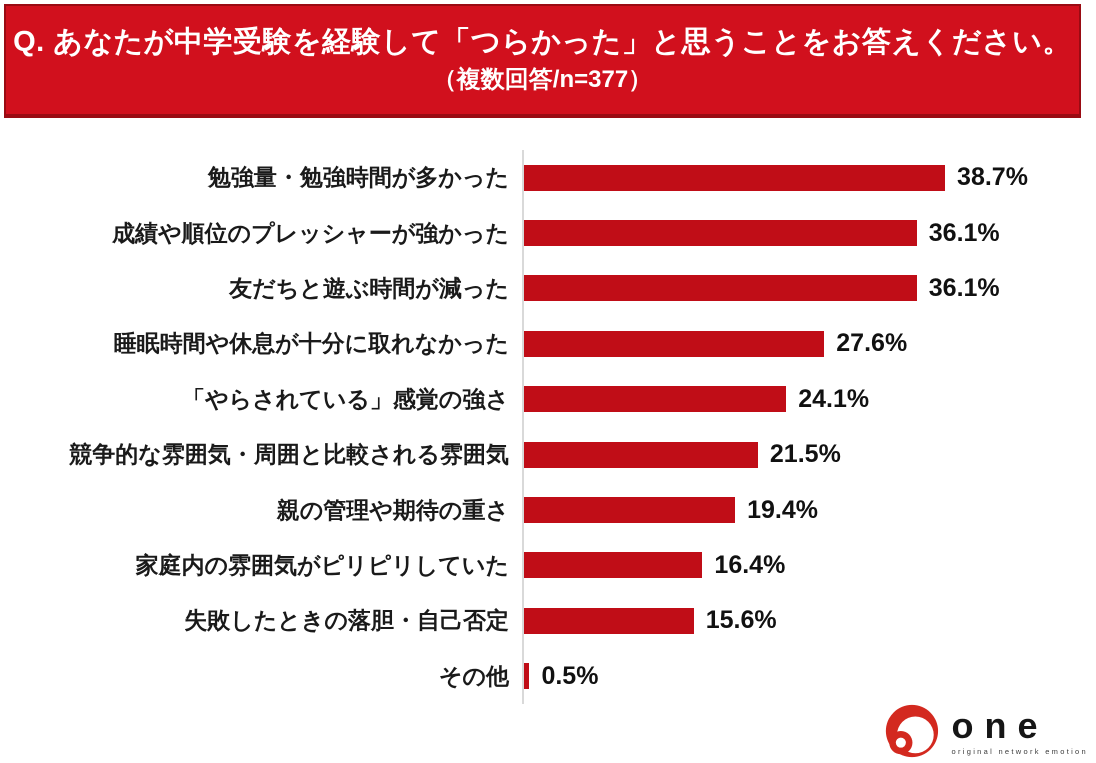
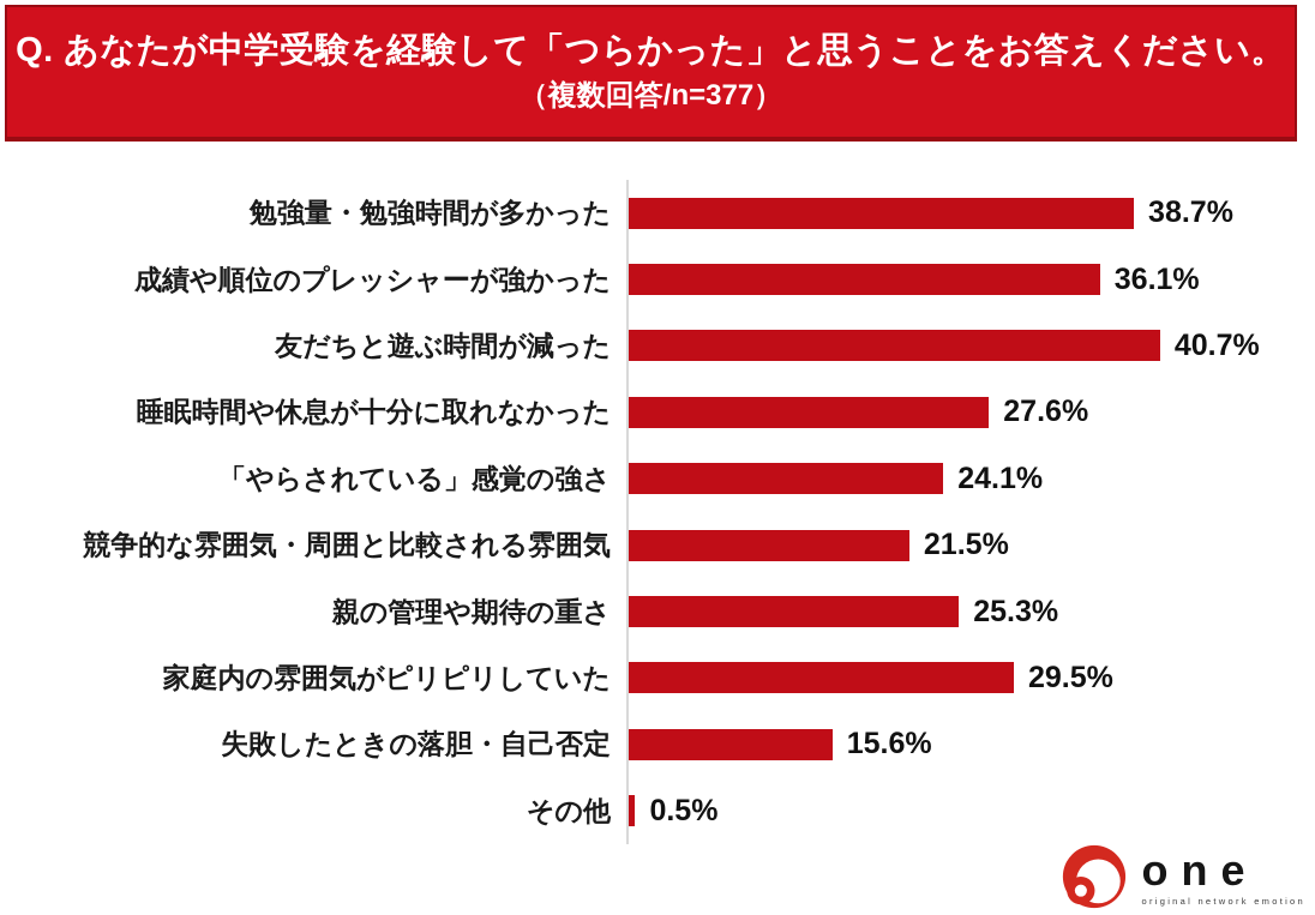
友だちと遊ぶ時間が減った: 36.1% -> 40.7%
親の管理や期待の重さ: 19.4% -> 25.3%
家庭内の雰囲気がピリピリしていた: 16.4% -> 29.5%
